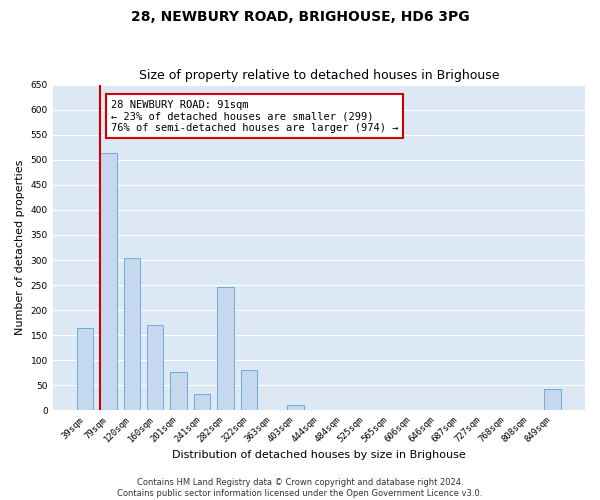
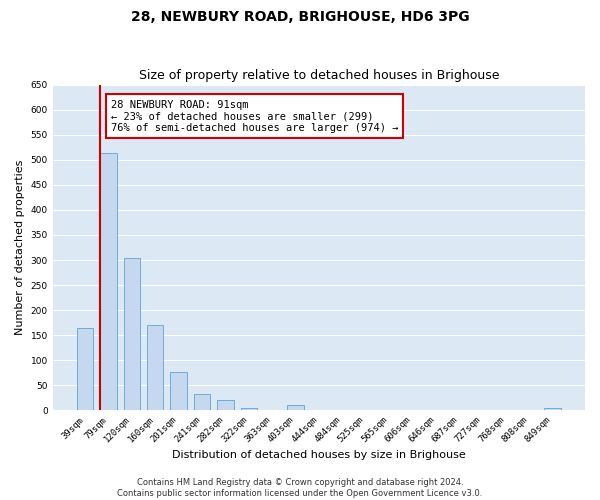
282sqm: 246 -> 20
322sqm: 80 -> 5
849sqm: 42 -> 5
